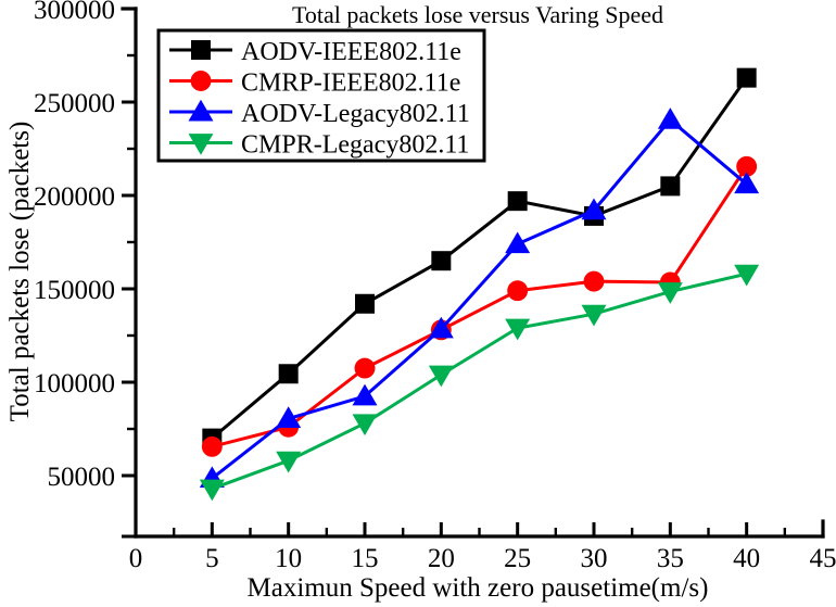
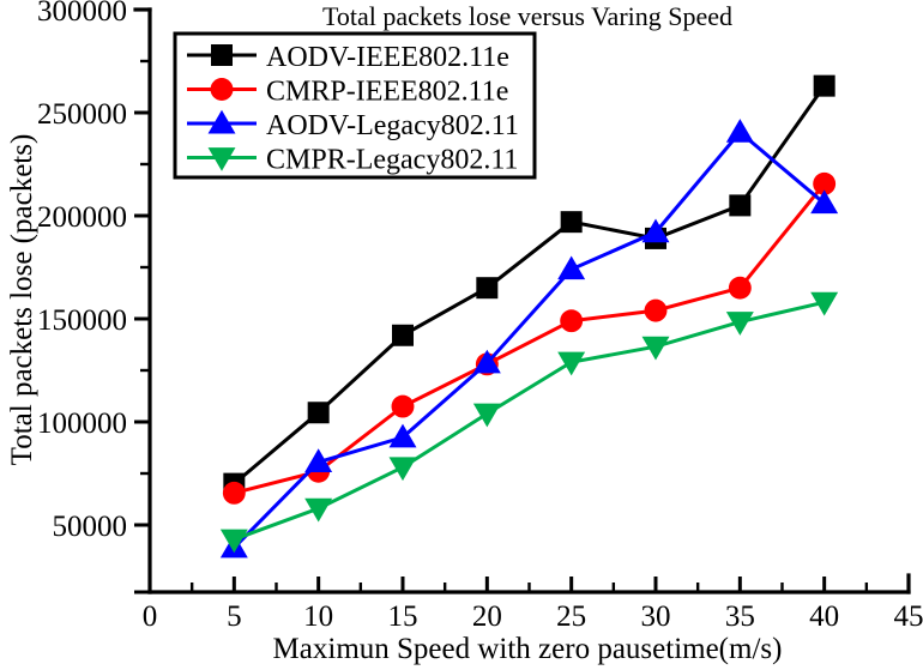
AODV-Legacy802.11/5: 48000 -> 39000
CMRP-IEEE802.11e/35: 154000 -> 165000
